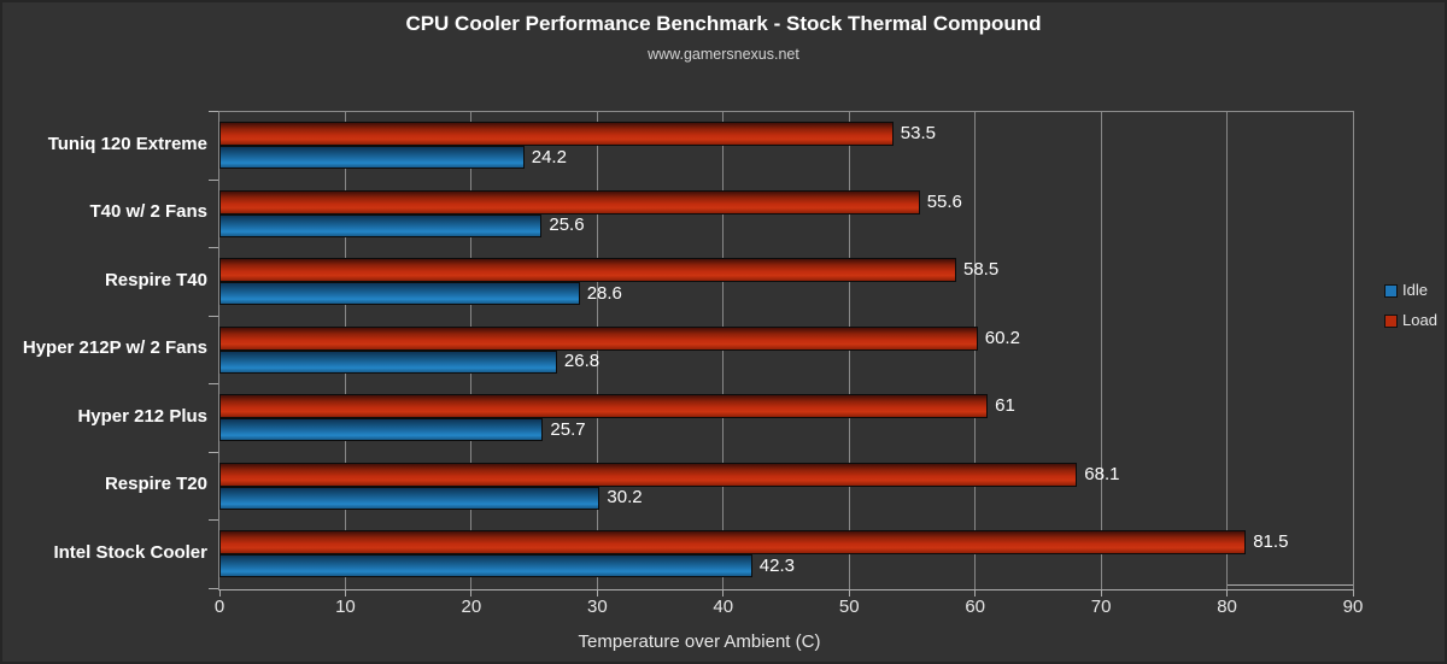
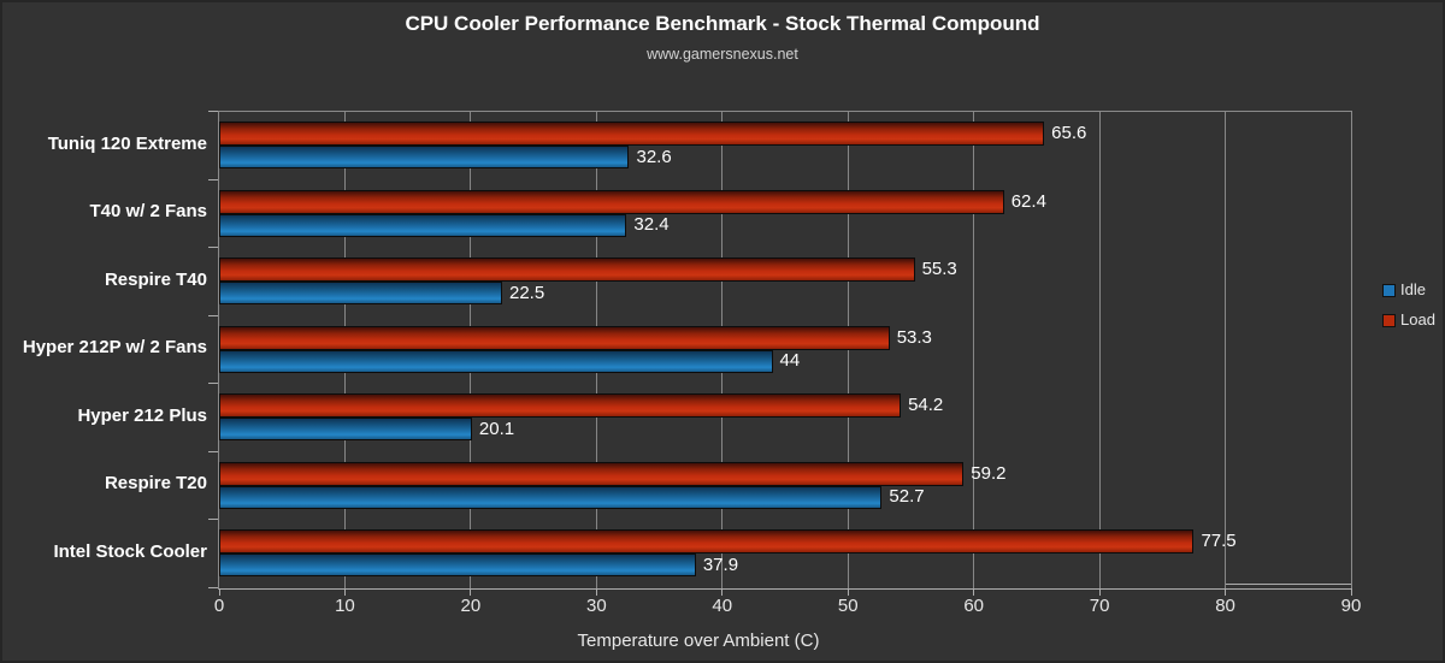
Load/Tuniq 120 Extreme: 53.5 -> 65.6
Idle/Tuniq 120 Extreme: 24.2 -> 32.6
Load/T40 w/ 2 Fans: 55.6 -> 62.4
Idle/T40 w/ 2 Fans: 25.6 -> 32.4
Load/Respire T40: 58.5 -> 55.3
Idle/Respire T40: 28.6 -> 22.5
Load/Hyper 212P w/ 2 Fans: 60.2 -> 53.3
Idle/Hyper 212P w/ 2 Fans: 26.8 -> 44
Load/Hyper 212 Plus: 61 -> 54.2
Idle/Hyper 212 Plus: 25.7 -> 20.1
Load/Respire T20: 68.1 -> 59.2
Idle/Respire T20: 30.2 -> 52.7
Load/Intel Stock Cooler: 81.5 -> 77.5
Idle/Intel Stock Cooler: 42.3 -> 37.9
